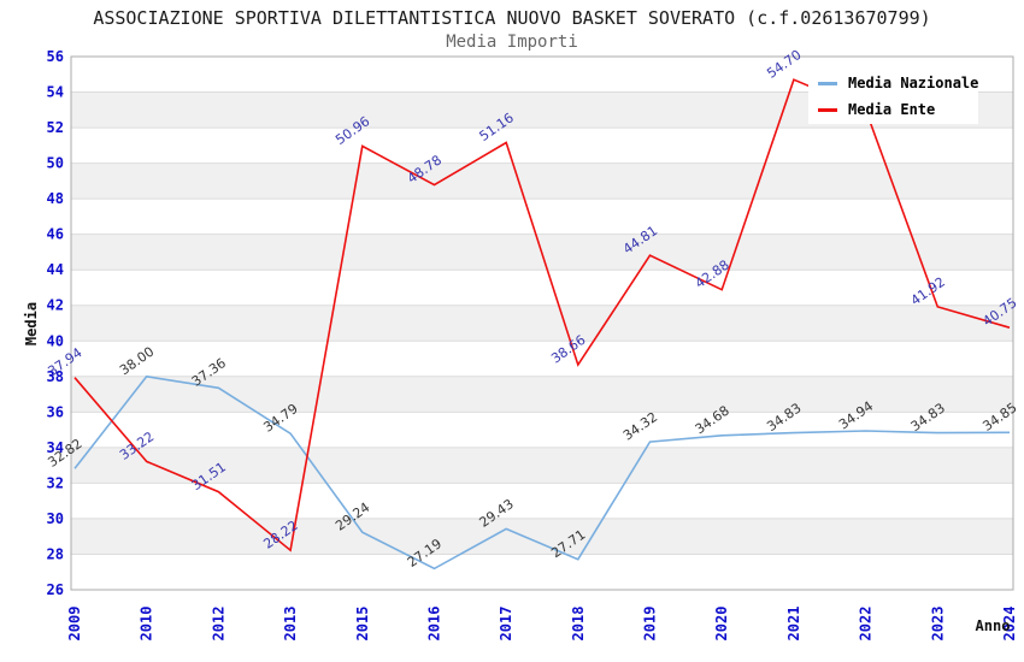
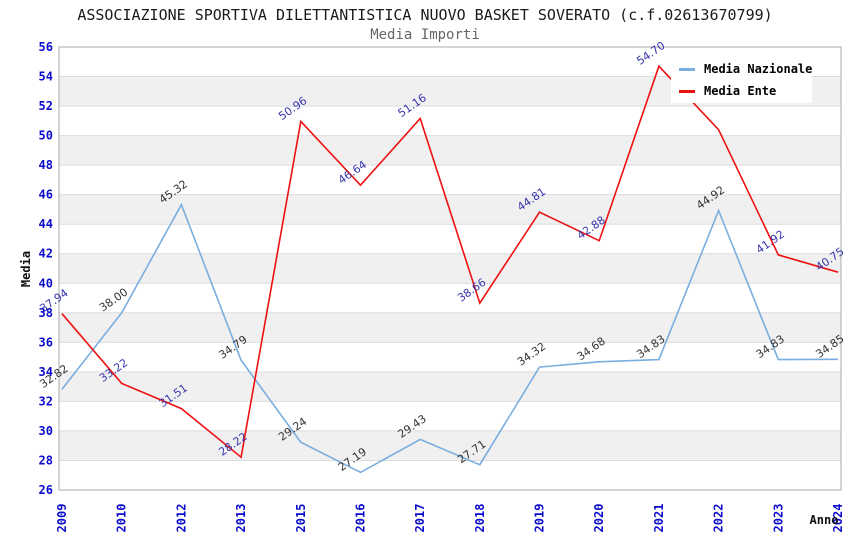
Media Nazionale/2012: 37.36 -> 45.32
Media Ente/2016: 48.78 -> 46.64
Media Nazionale/2022: 34.94 -> 44.92
Media Ente/2022: 53.0 -> 50.4
